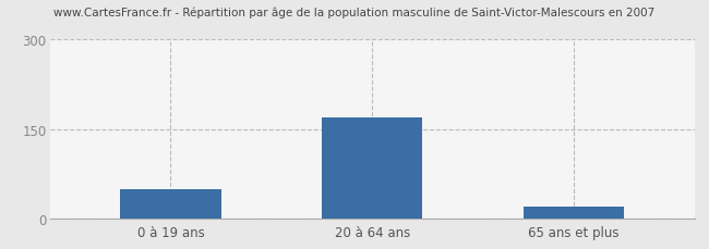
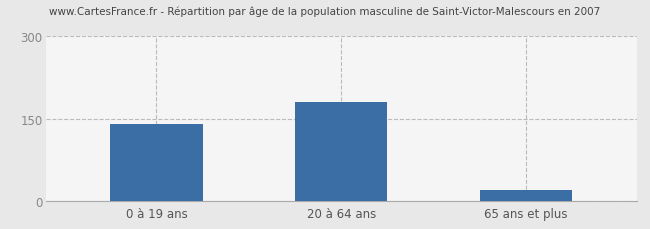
0 à 19 ans: 50 -> 140
20 à 64 ans: 170 -> 180
